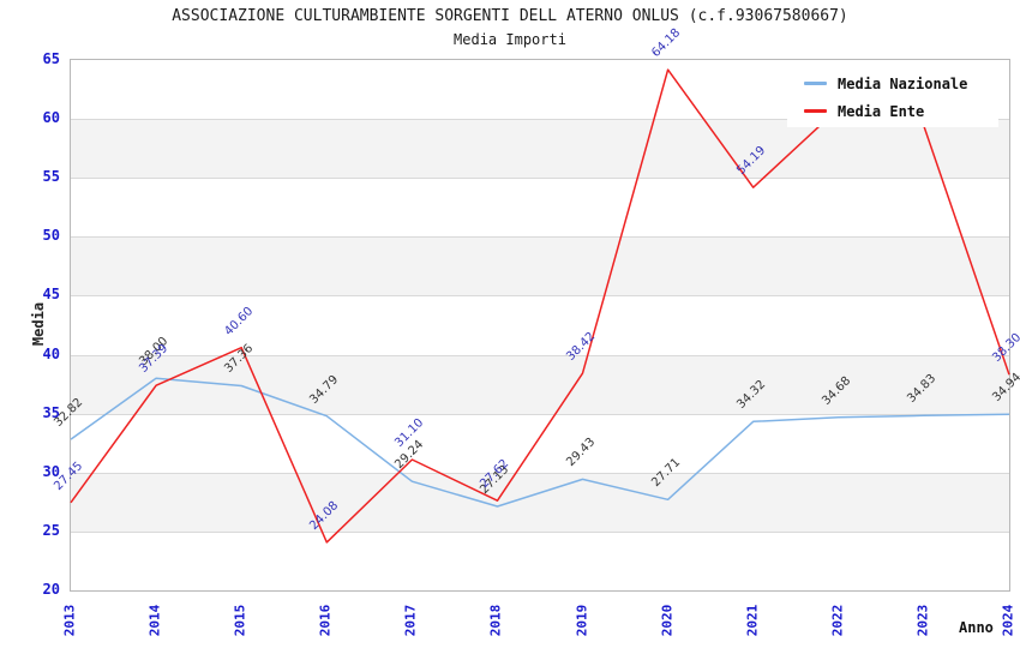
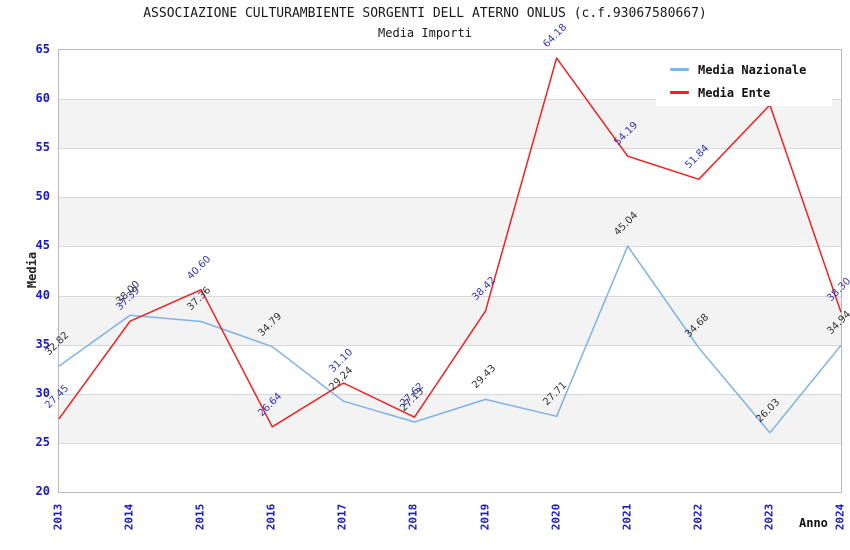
Media Ente/2016: 24.08 -> 26.64
Media Nazionale/2021: 34.32 -> 45.04
Media Ente/2022: 60.90 -> 51.84
Media Nazionale/2023: 34.83 -> 26.03
